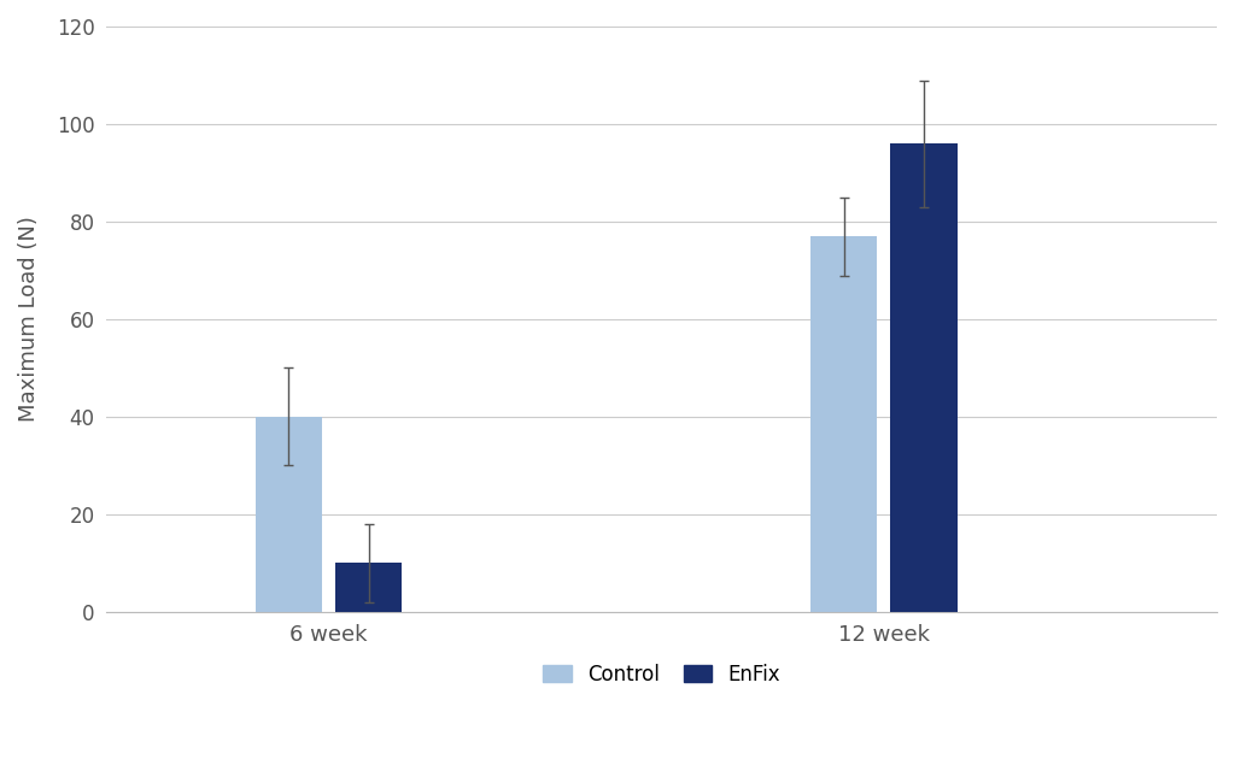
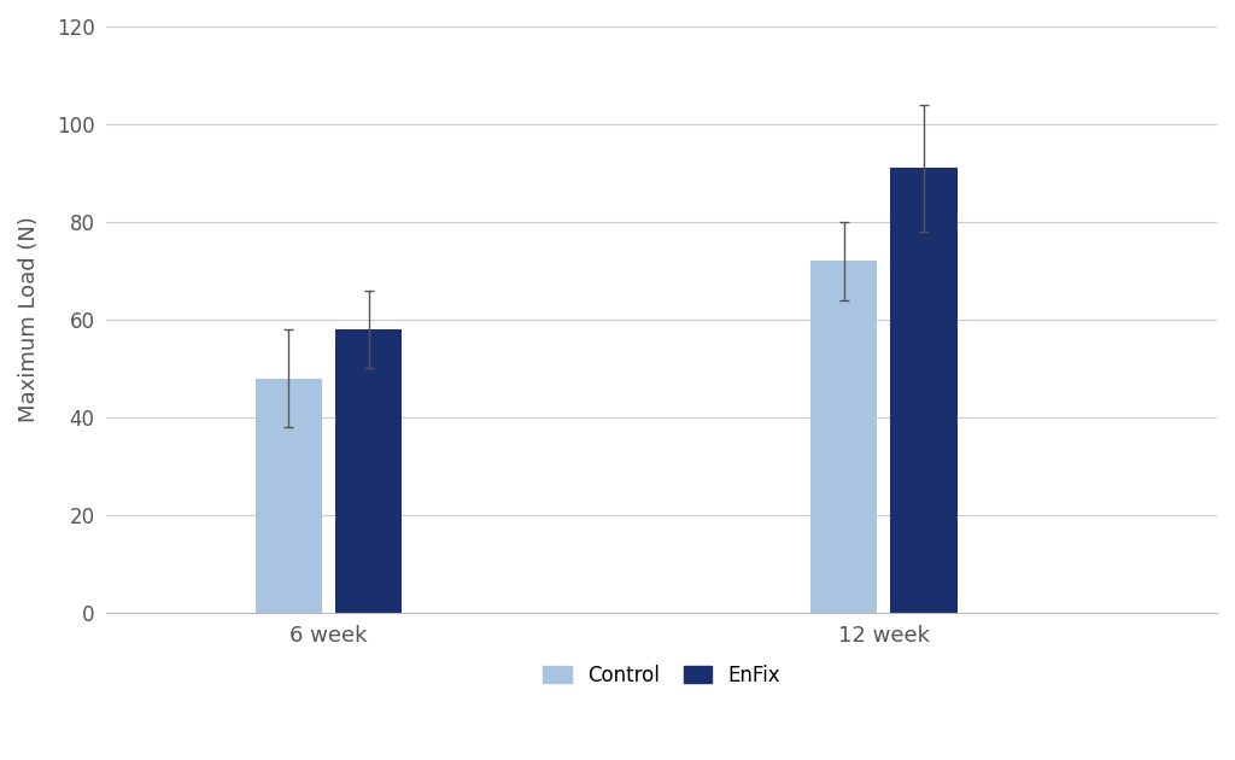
Control/6 week: 40 -> 48
EnFix/6 week: 10 -> 58
Control/12 week: 77 -> 72
EnFix/12 week: 96 -> 91
